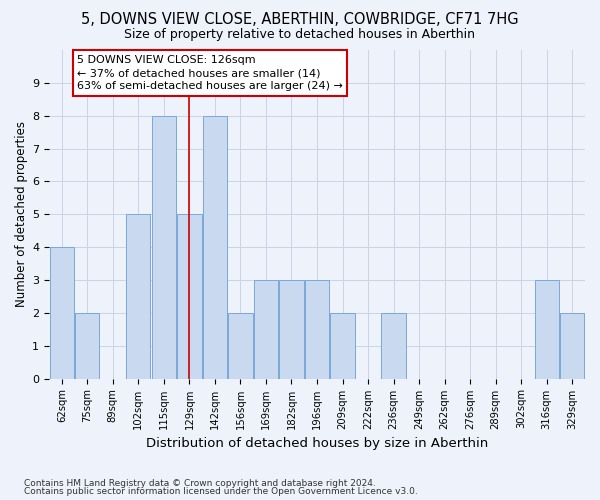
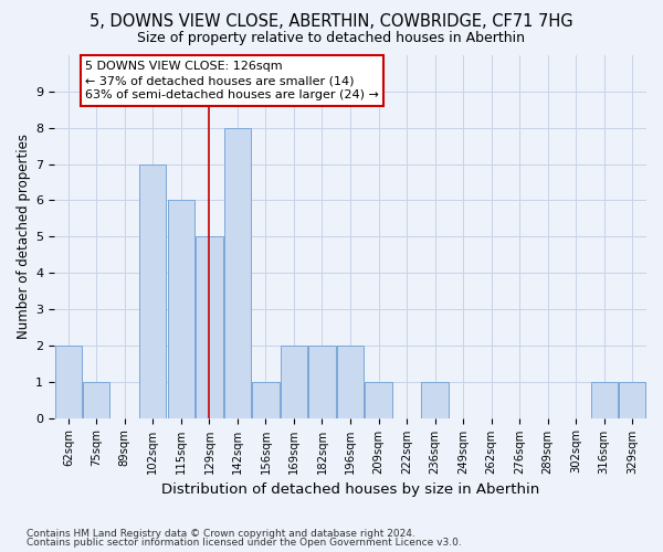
62sqm: 4 -> 2
75sqm: 2 -> 1
102sqm: 5 -> 7
115sqm: 8 -> 6
156sqm: 2 -> 1
169sqm: 3 -> 2
182sqm: 3 -> 2
196sqm: 3 -> 2
209sqm: 2 -> 1
236sqm: 2 -> 1
316sqm: 3 -> 1
329sqm: 2 -> 1
